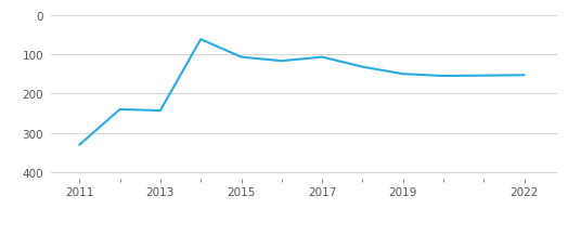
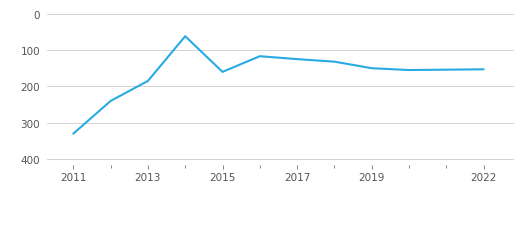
2013: 243 -> 185
2015: 107 -> 160
2017: 107 -> 125
